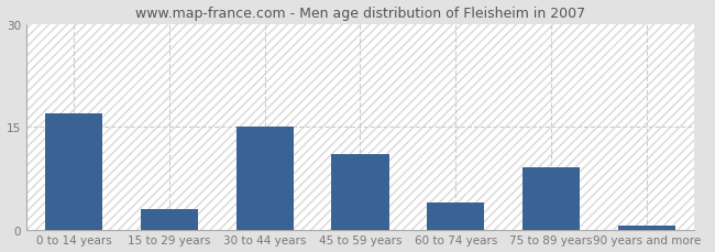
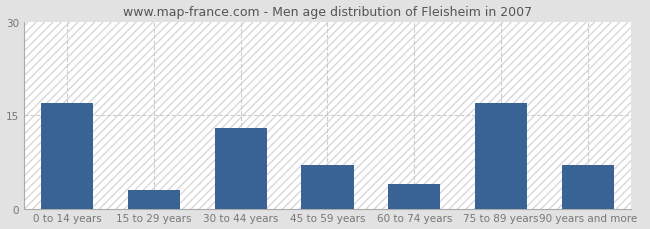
30 to 44 years: 15.0 -> 13.0
45 to 59 years: 11.0 -> 7.0
75 to 89 years: 9.0 -> 17.0
90 years and more: 0.5 -> 7.0
